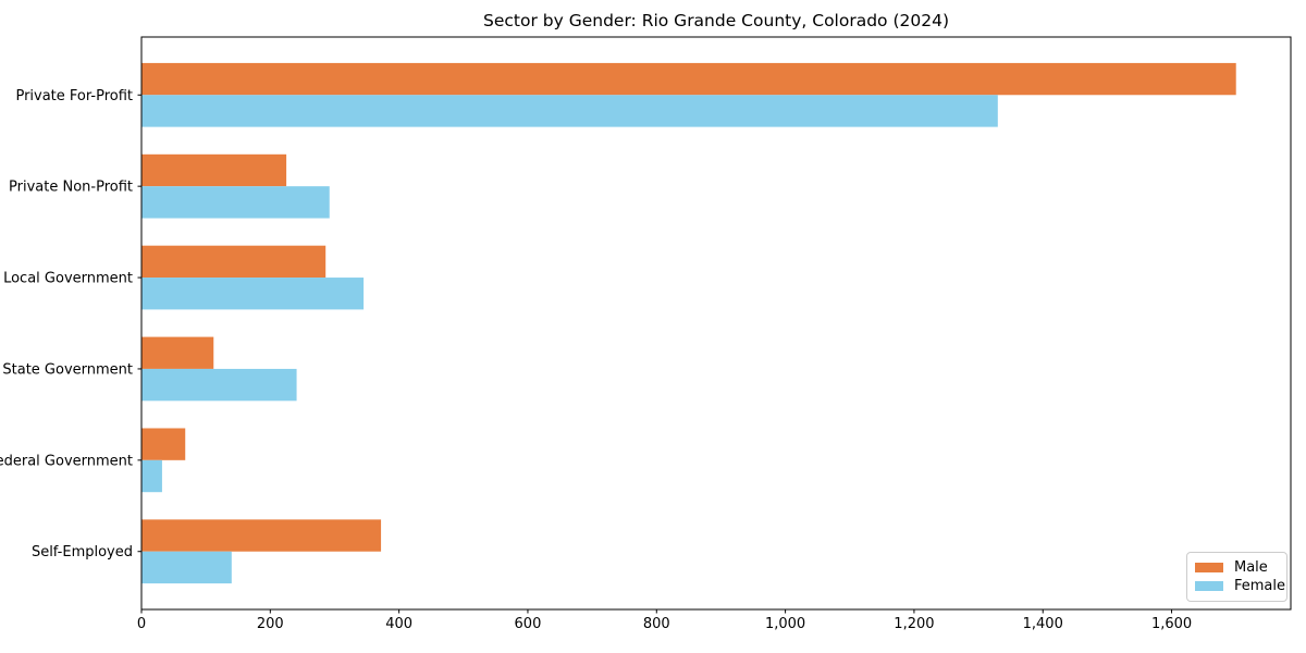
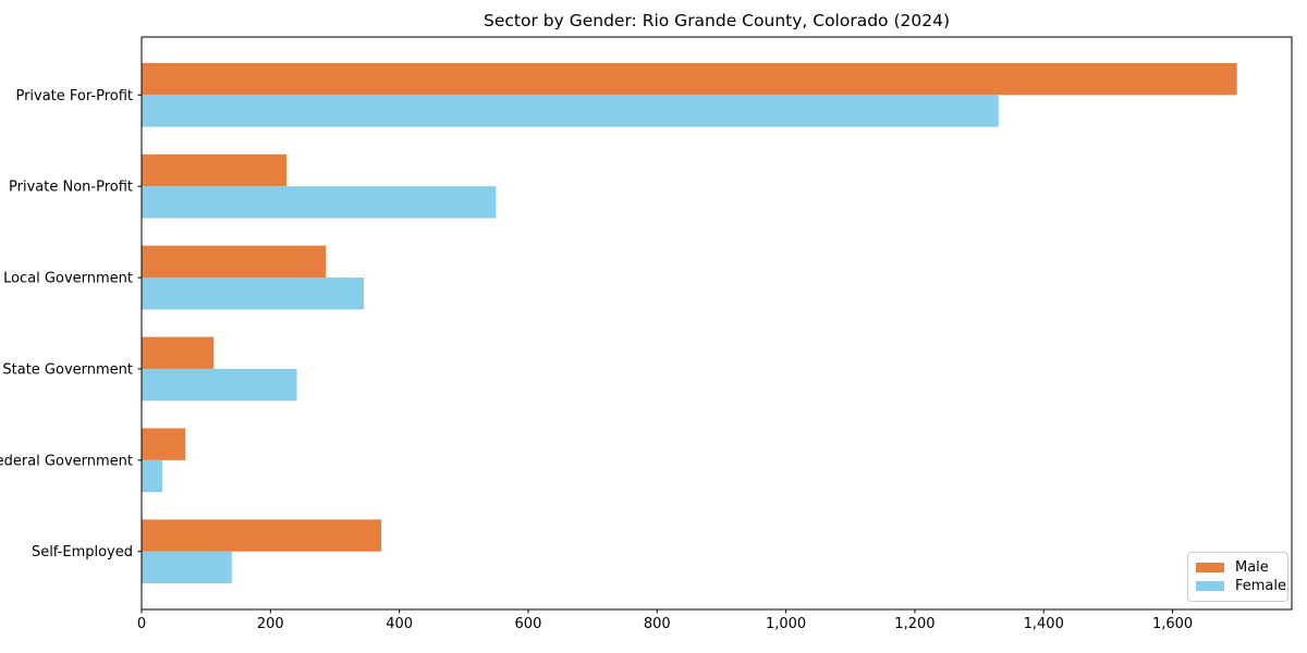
Female/Private Non-Profit: 290 -> 550
